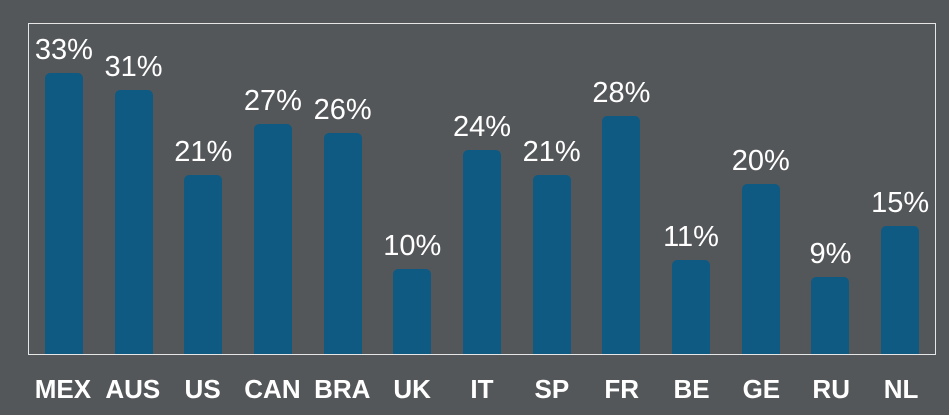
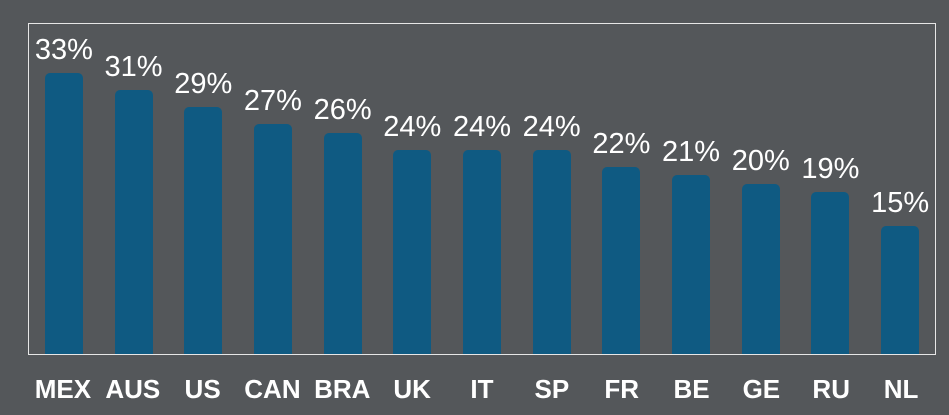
US: 21% -> 29%
UK: 10% -> 24%
SP: 21% -> 24%
FR: 28% -> 22%
BE: 11% -> 21%
RU: 9% -> 19%
